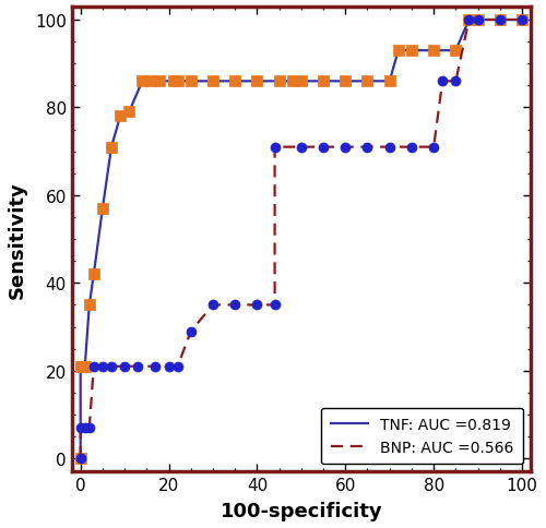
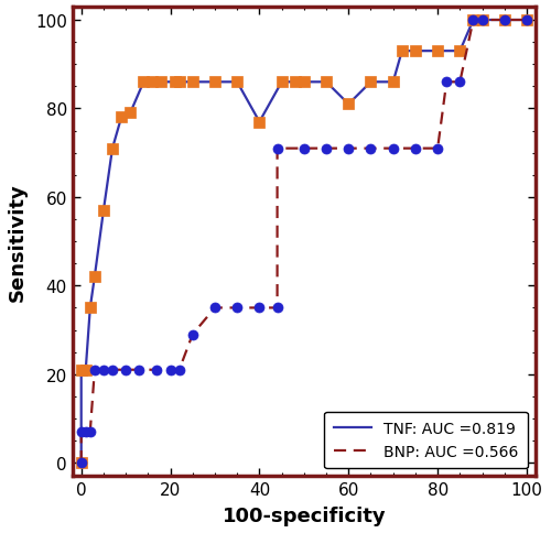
TNF: AUC =0.819/40: 86 -> 77
TNF: AUC =0.819/60: 86 -> 81
